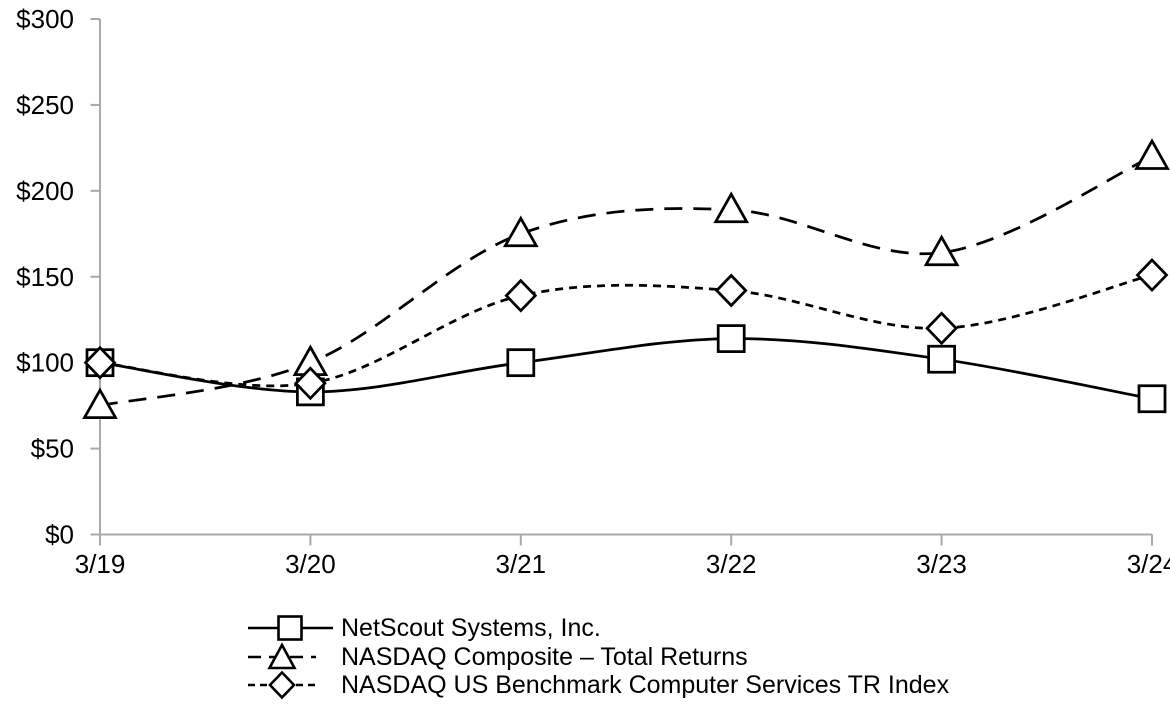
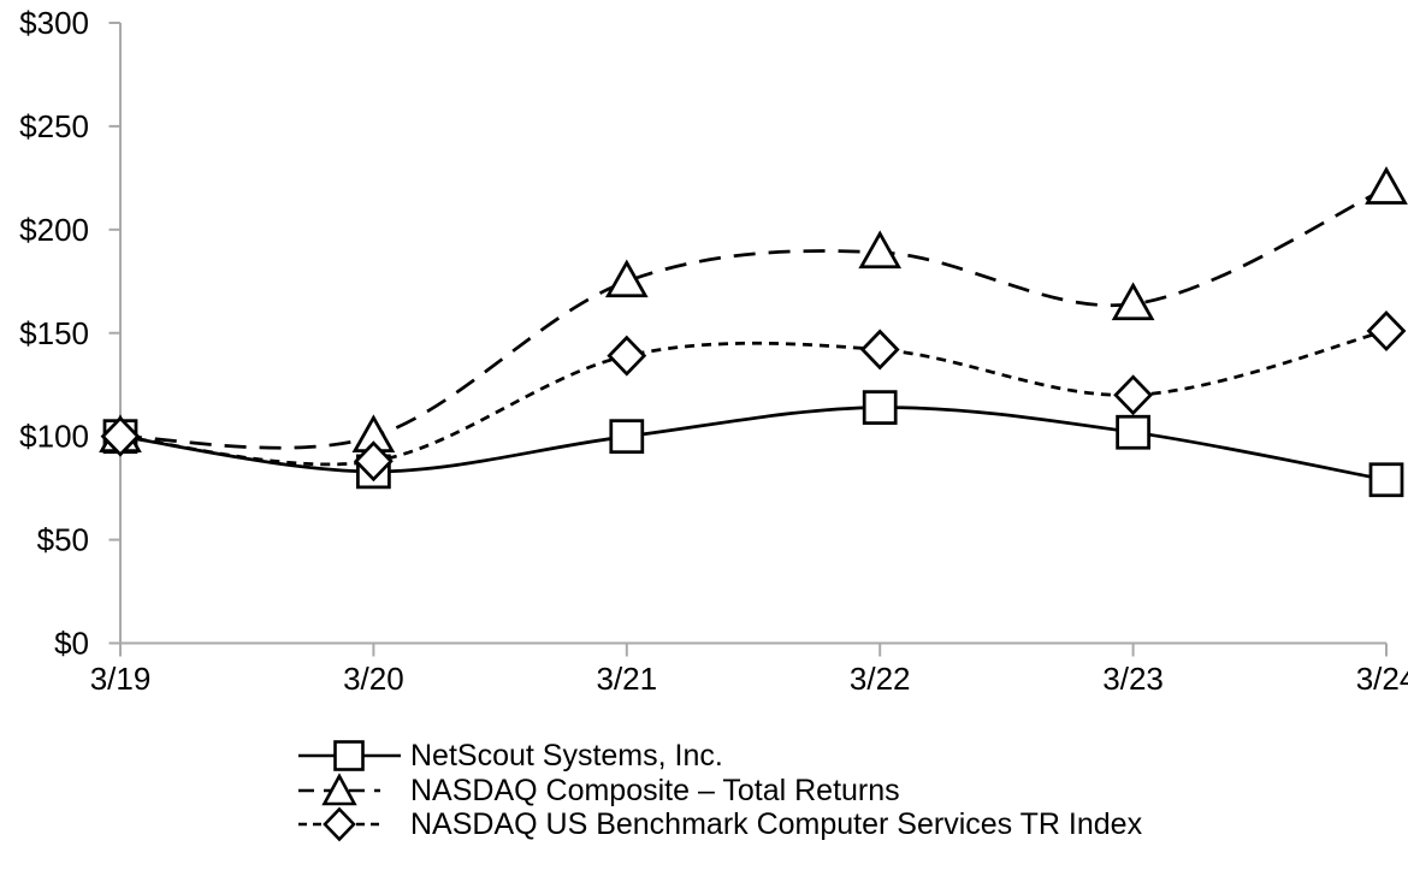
NASDAQ Composite – Total Returns/3/19: $75 -> $100
